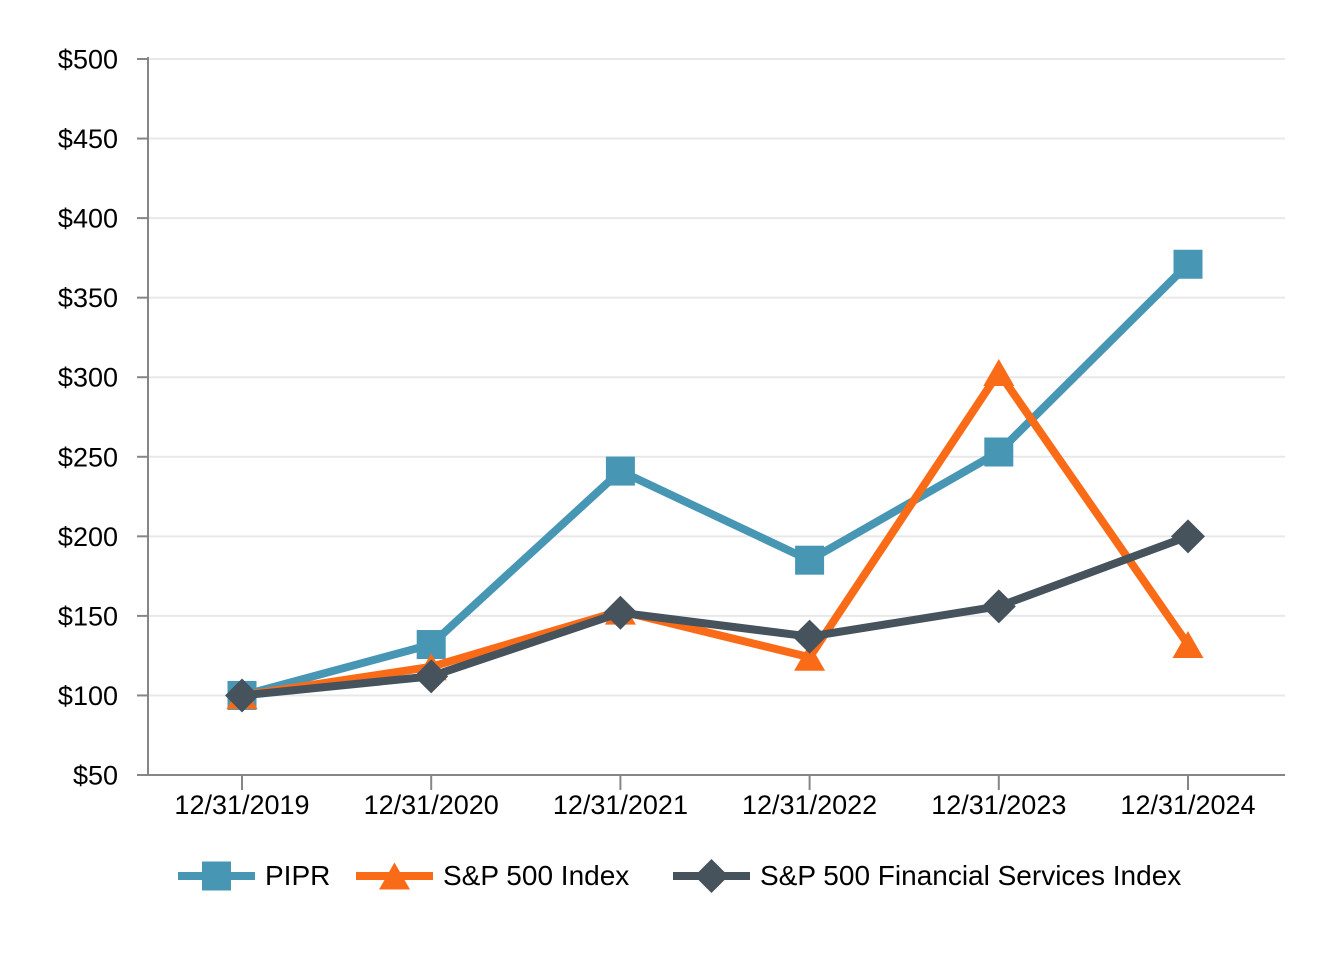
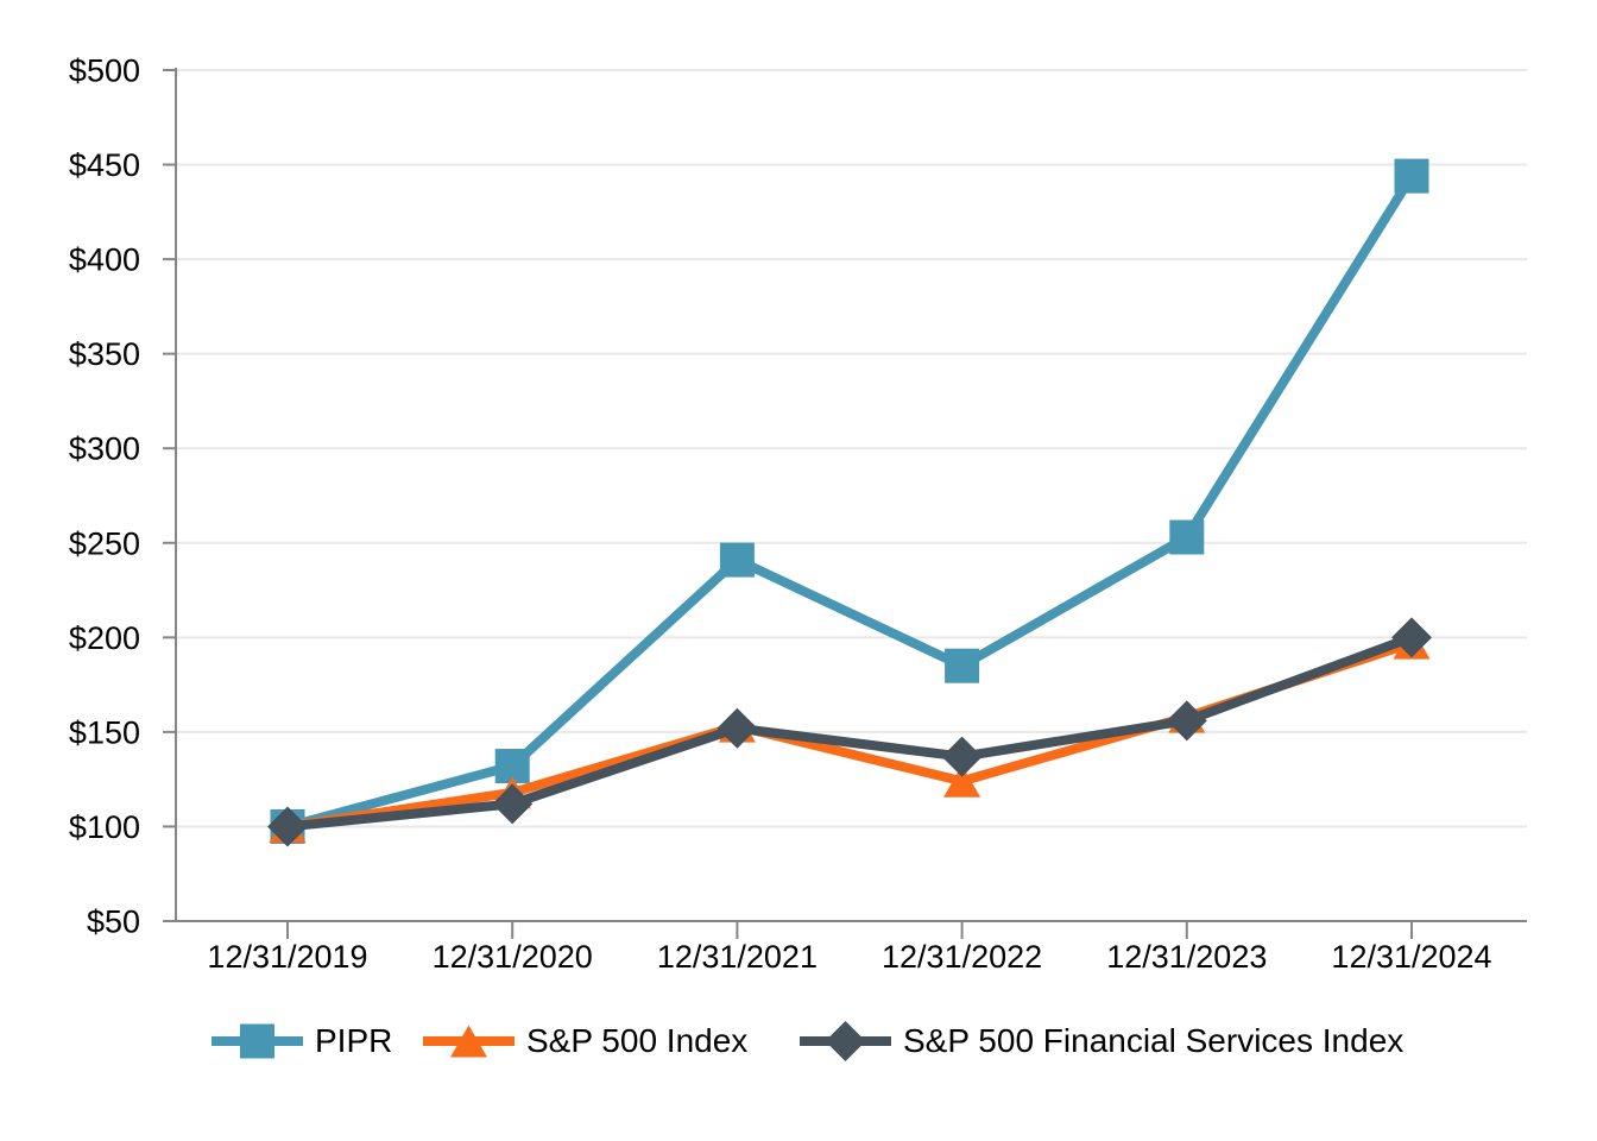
S&P 500 Index/12/31/2023: $303 -> $158
PIPR/12/31/2024: $371 -> $444
S&P 500 Index/12/31/2024: $132 -> $197
